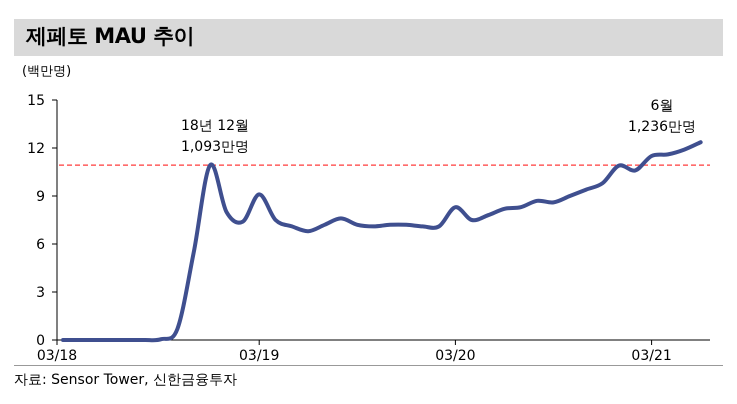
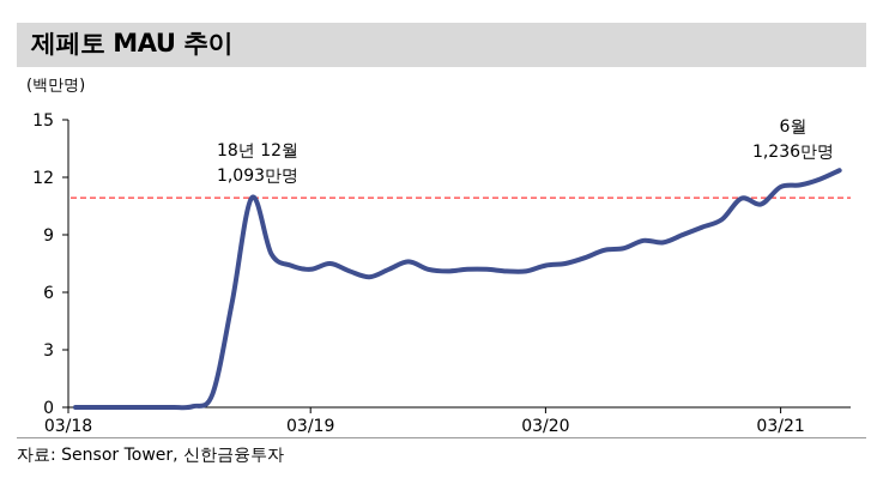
03/19: 9.1 -> 7.2
03/20: 8.3 -> 7.4
